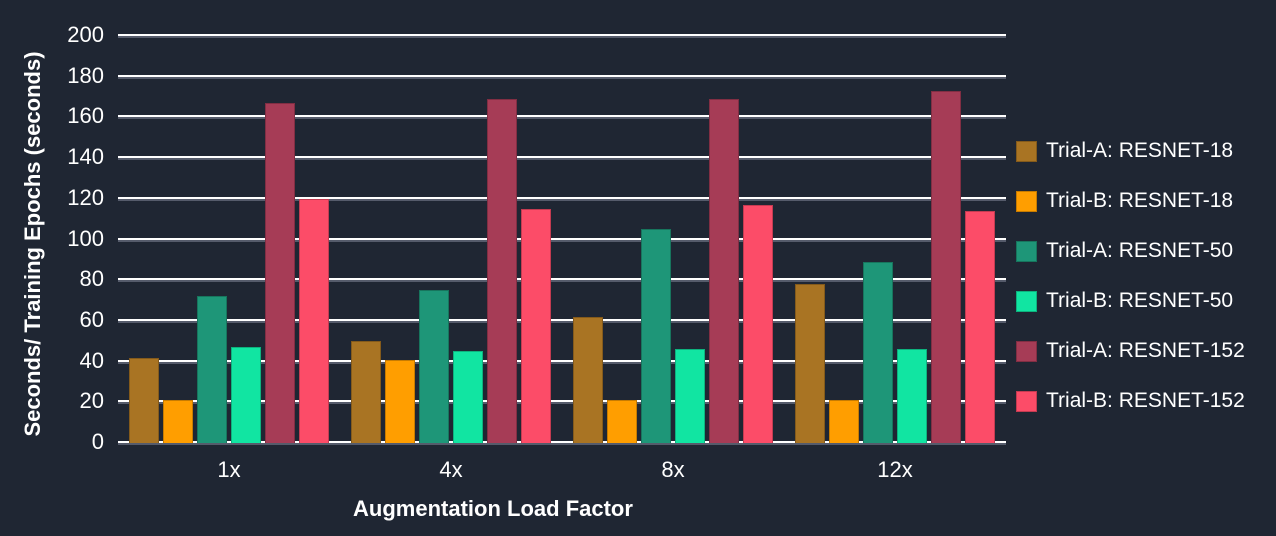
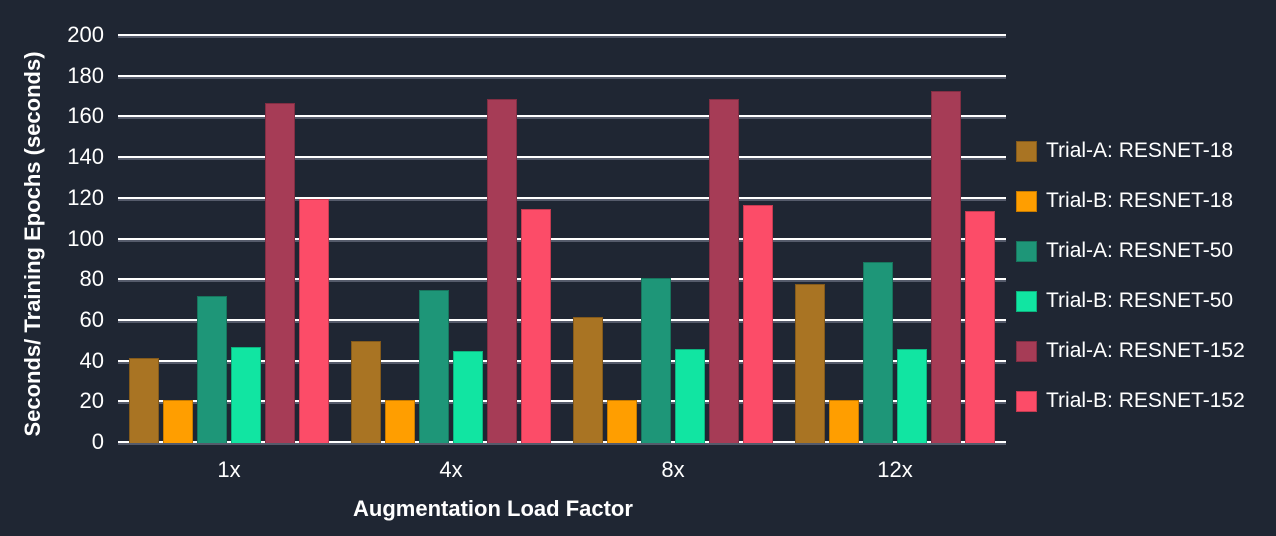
Trial-B: RESNET-18/4x: 41 -> 21
Trial-A: RESNET-50/8x: 105 -> 81
